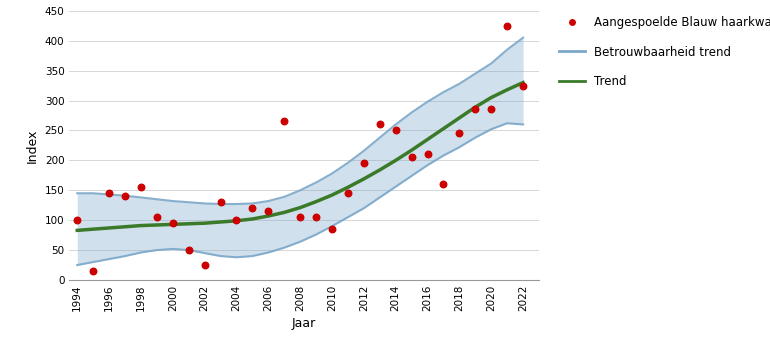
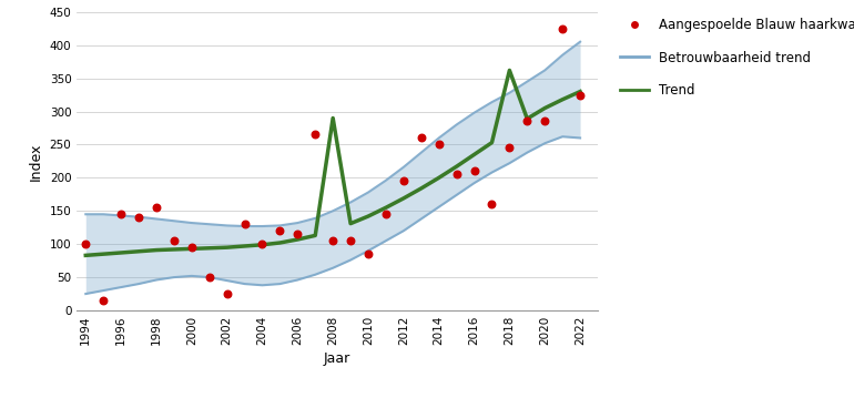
Trend/2008: 121 -> 290
Trend/2018: 271 -> 362
